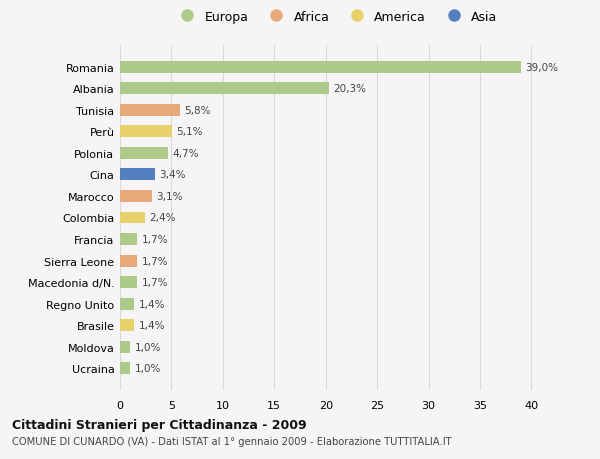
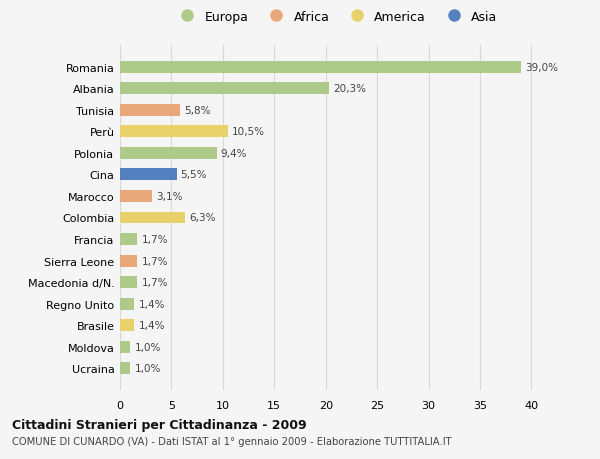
Perù: 5,1% -> 10,5%
Polonia: 4,7% -> 9,4%
Cina: 3,4% -> 5,5%
Colombia: 2,4% -> 6,3%
